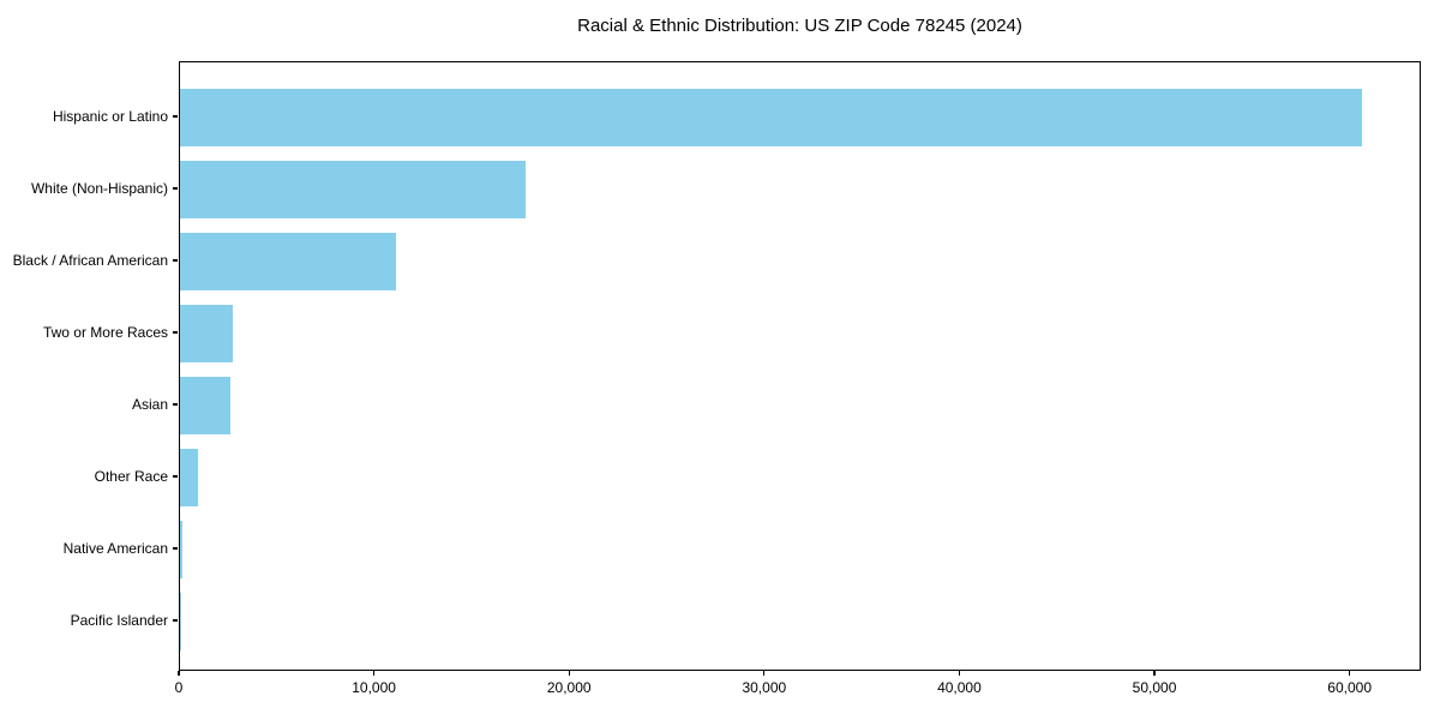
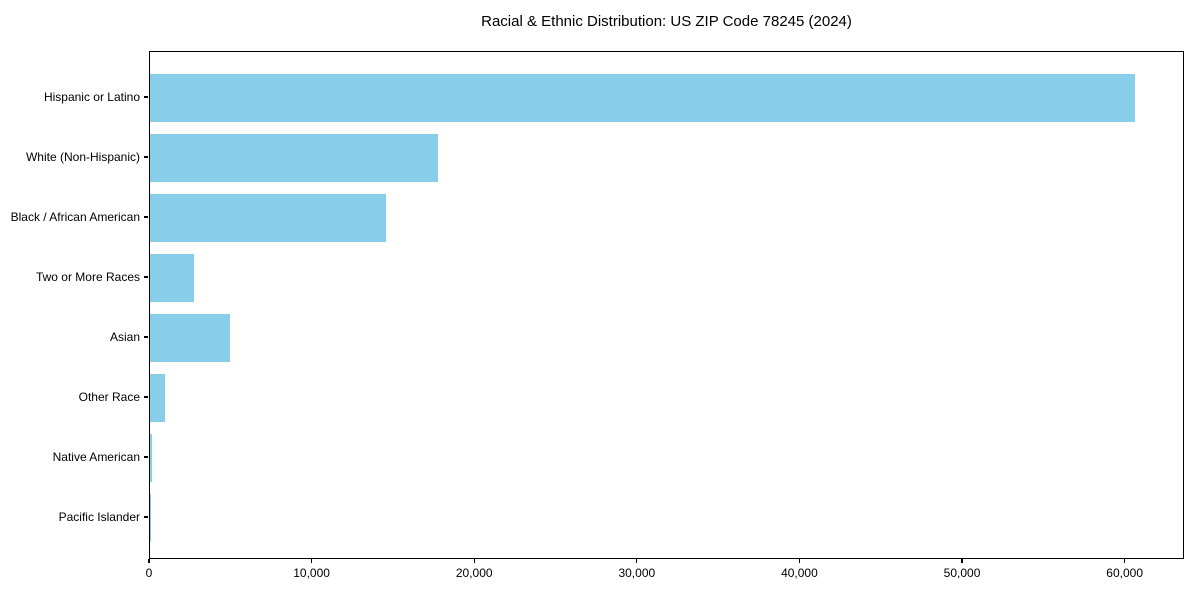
Black / African American: 11100 -> 14500
Asian: 2600 -> 4900
